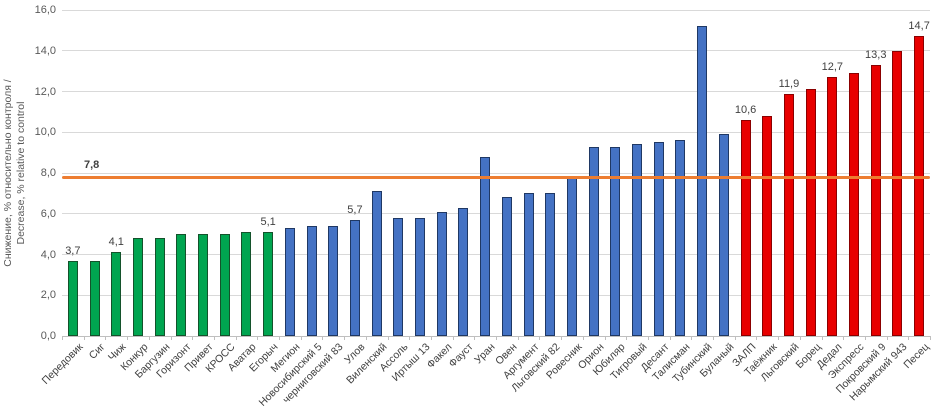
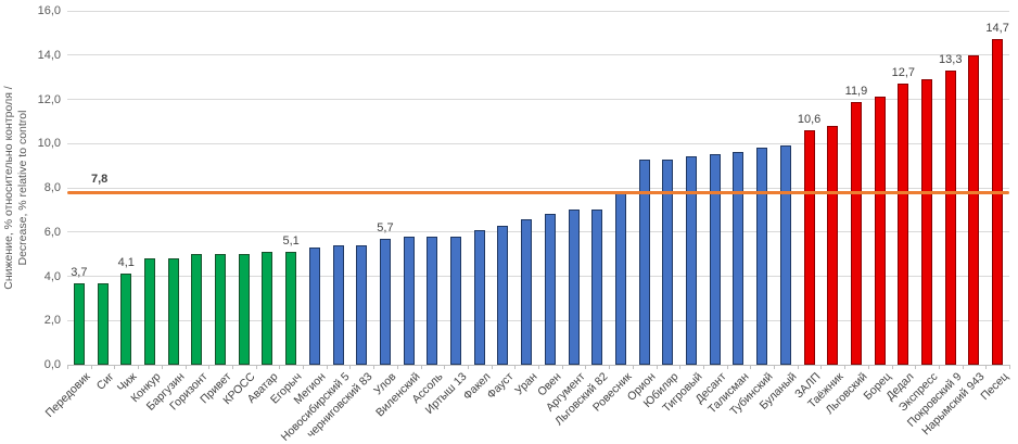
Виленский: 7,1 -> 5,8
Уран: 8,8 -> 6,6
Тубинский: 15,2 -> 9,8
